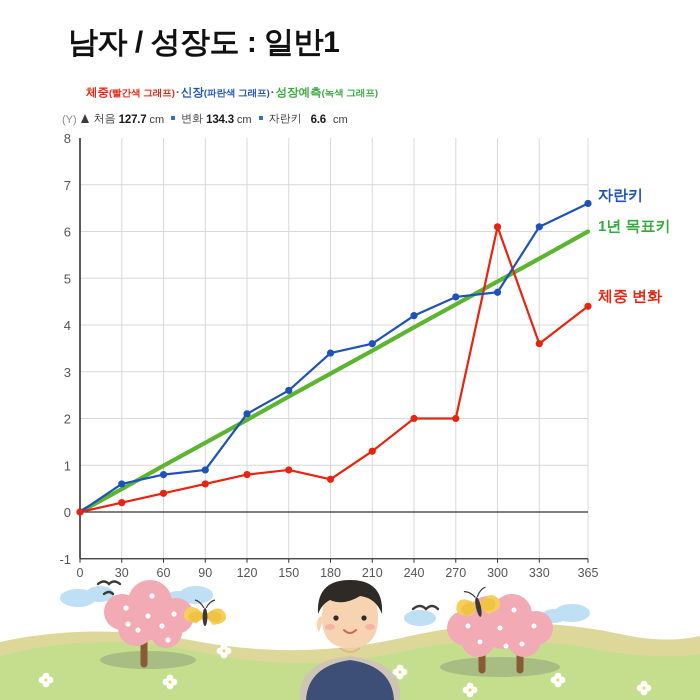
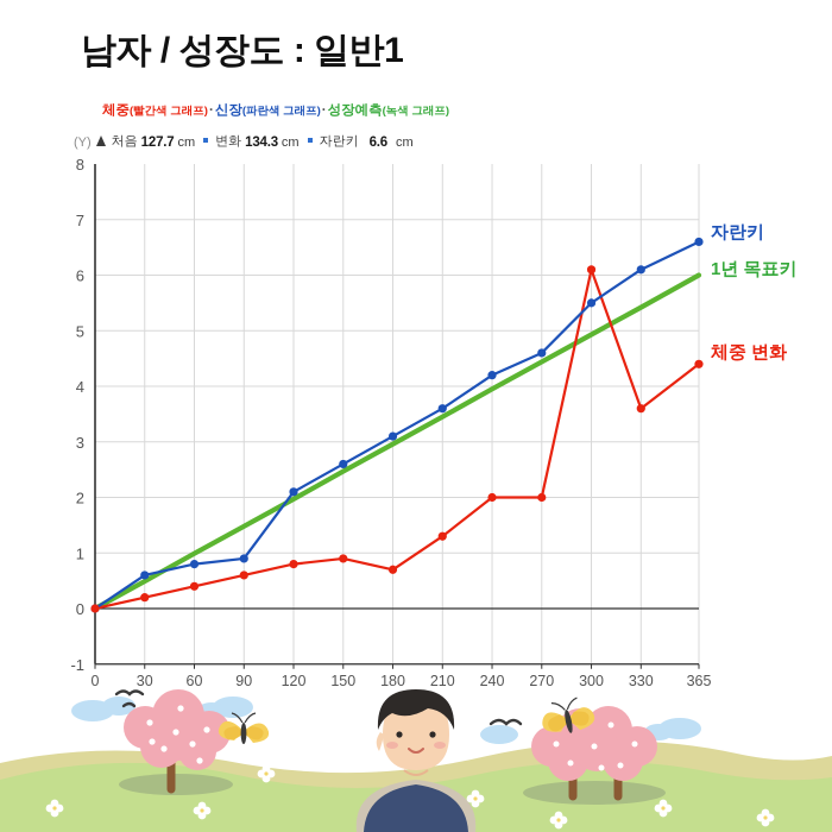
자란키/180: 3.4 -> 3.1
자란키/300: 4.7 -> 5.5
